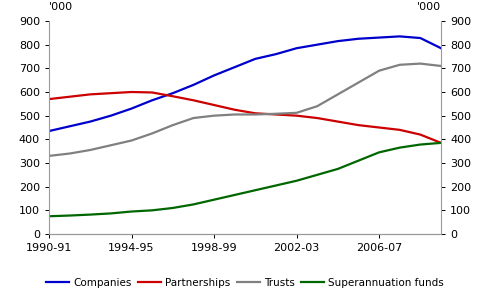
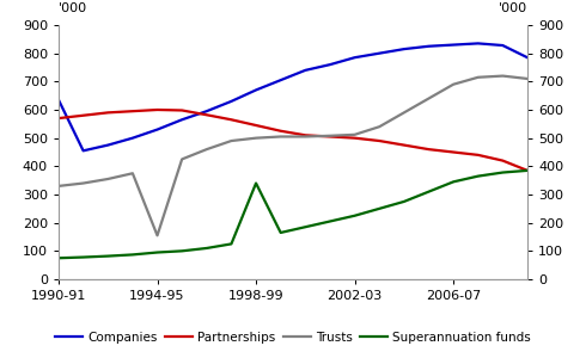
Companies/1990-91: 435 -> 635
Trusts/1994-95: 395 -> 155
Superannuation funds/1998-99: 145 -> 340
